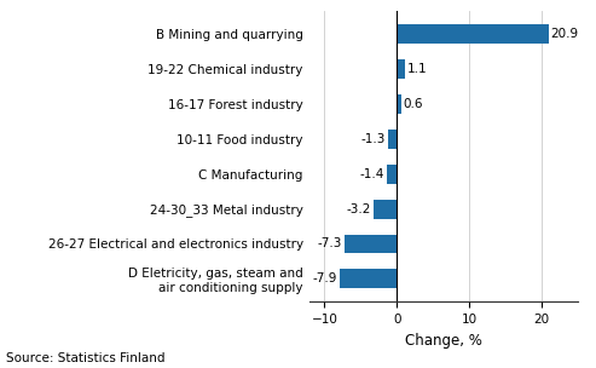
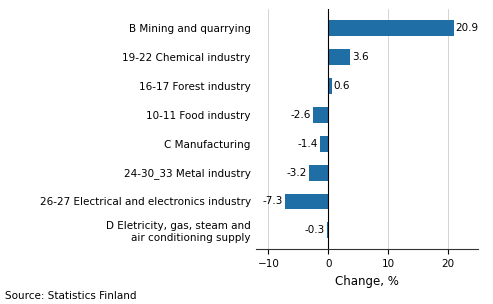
19-22 Chemical industry: 1.1 -> 3.6
10-11 Food industry: -1.3 -> -2.6
D Eletricity, gas, steam and air conditioning supply: -7.9 -> -0.3
